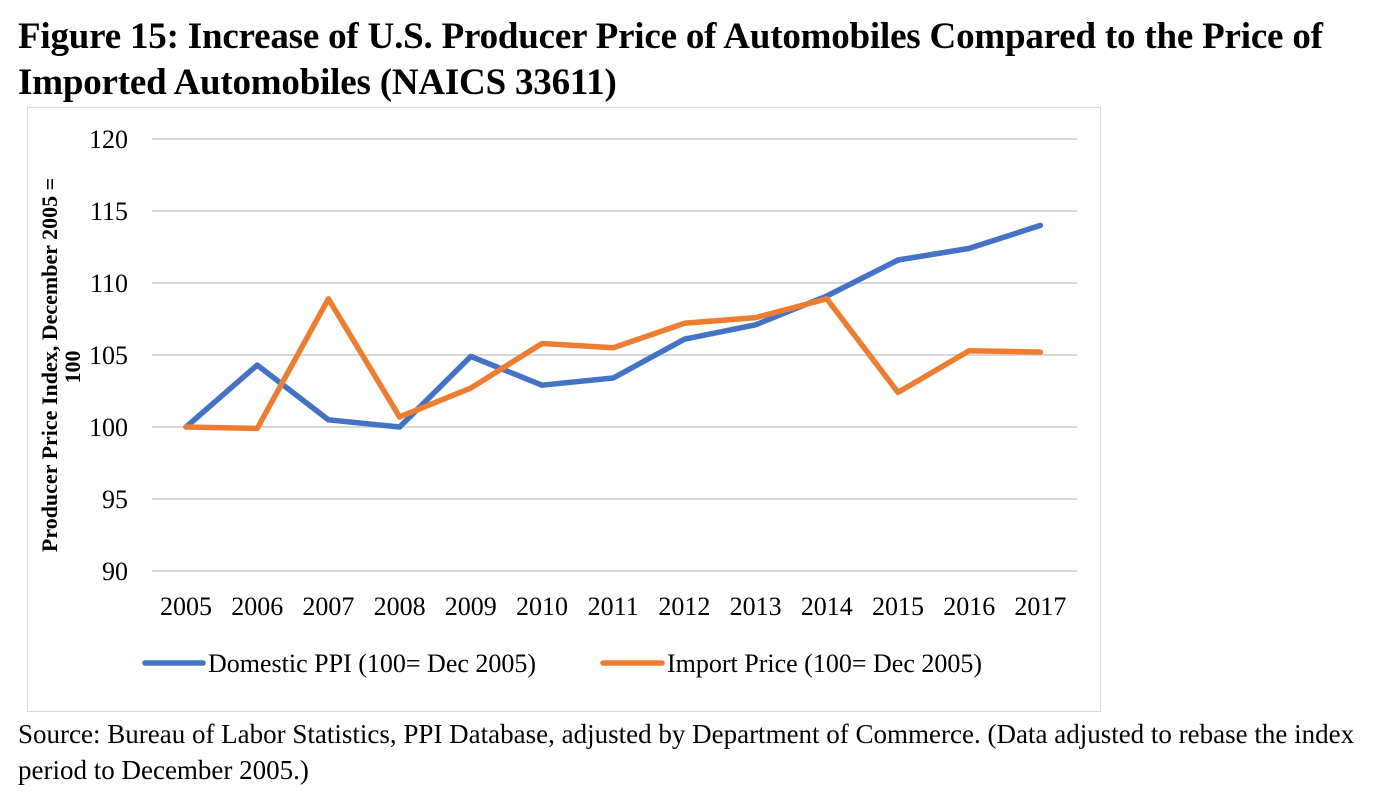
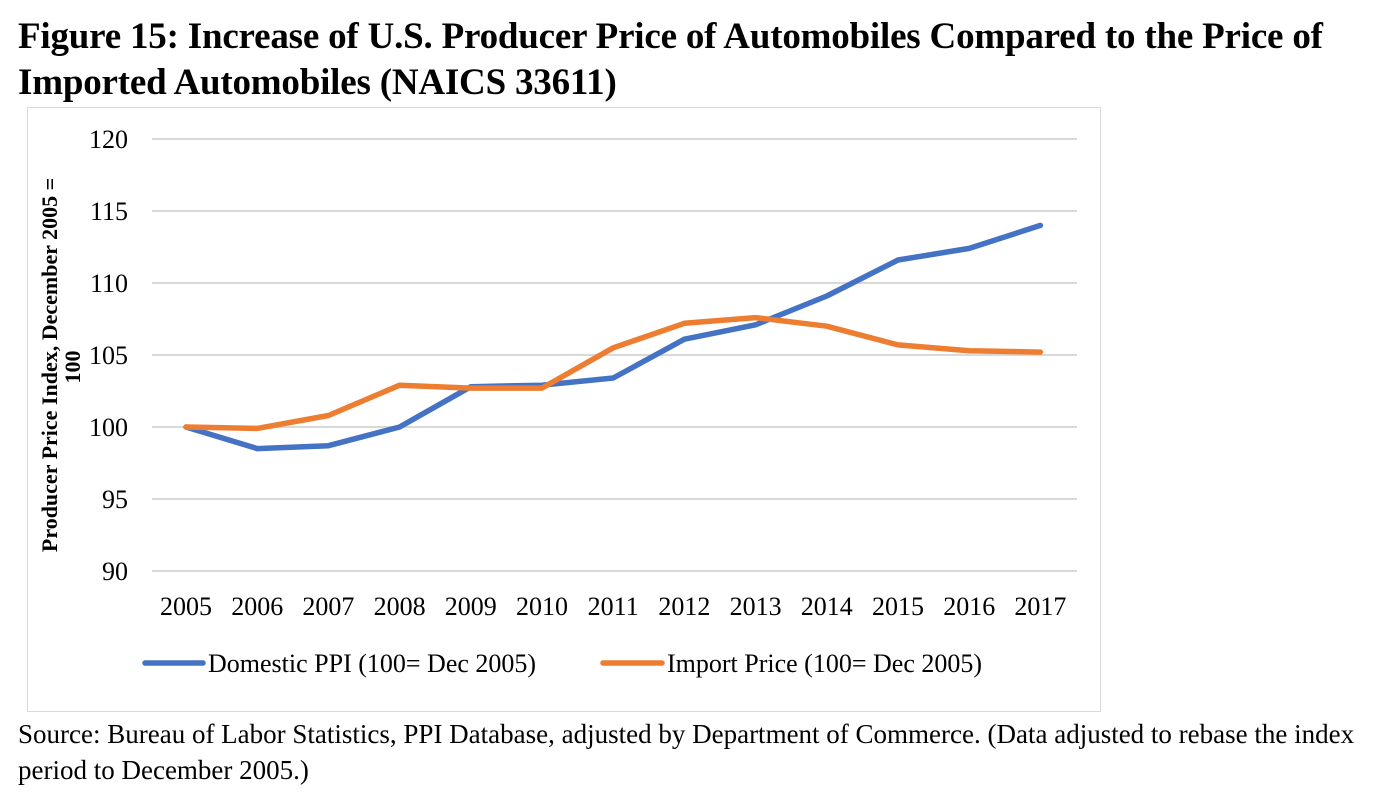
Domestic PPI (100= Dec 2005)/2006: 104.3 -> 98.5
Domestic PPI (100= Dec 2005)/2007: 100.5 -> 98.7
Import Price (100= Dec 2005)/2007: 108.9 -> 100.8
Import Price (100= Dec 2005)/2008: 100.7 -> 102.9
Domestic PPI (100= Dec 2005)/2009: 104.9 -> 102.8
Import Price (100= Dec 2005)/2010: 105.8 -> 102.7
Import Price (100= Dec 2005)/2014: 108.9 -> 107.0
Import Price (100= Dec 2005)/2015: 102.4 -> 105.7
